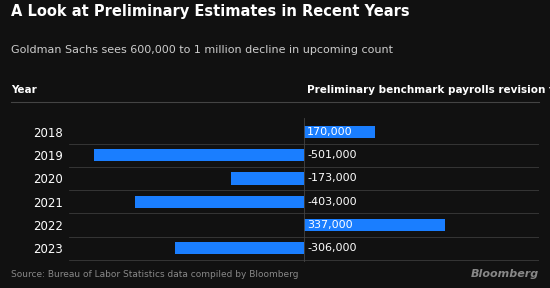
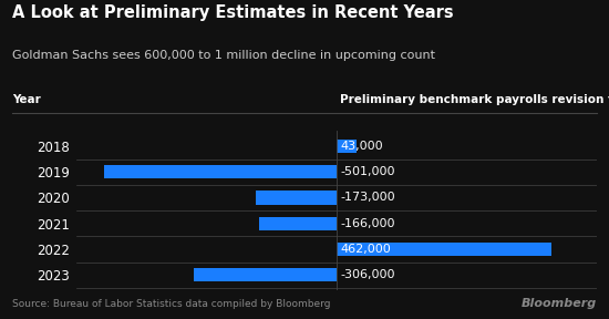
2018: 170,000 -> 43,000
2021: -403,000 -> -166,000
2022: 337,000 -> 462,000
